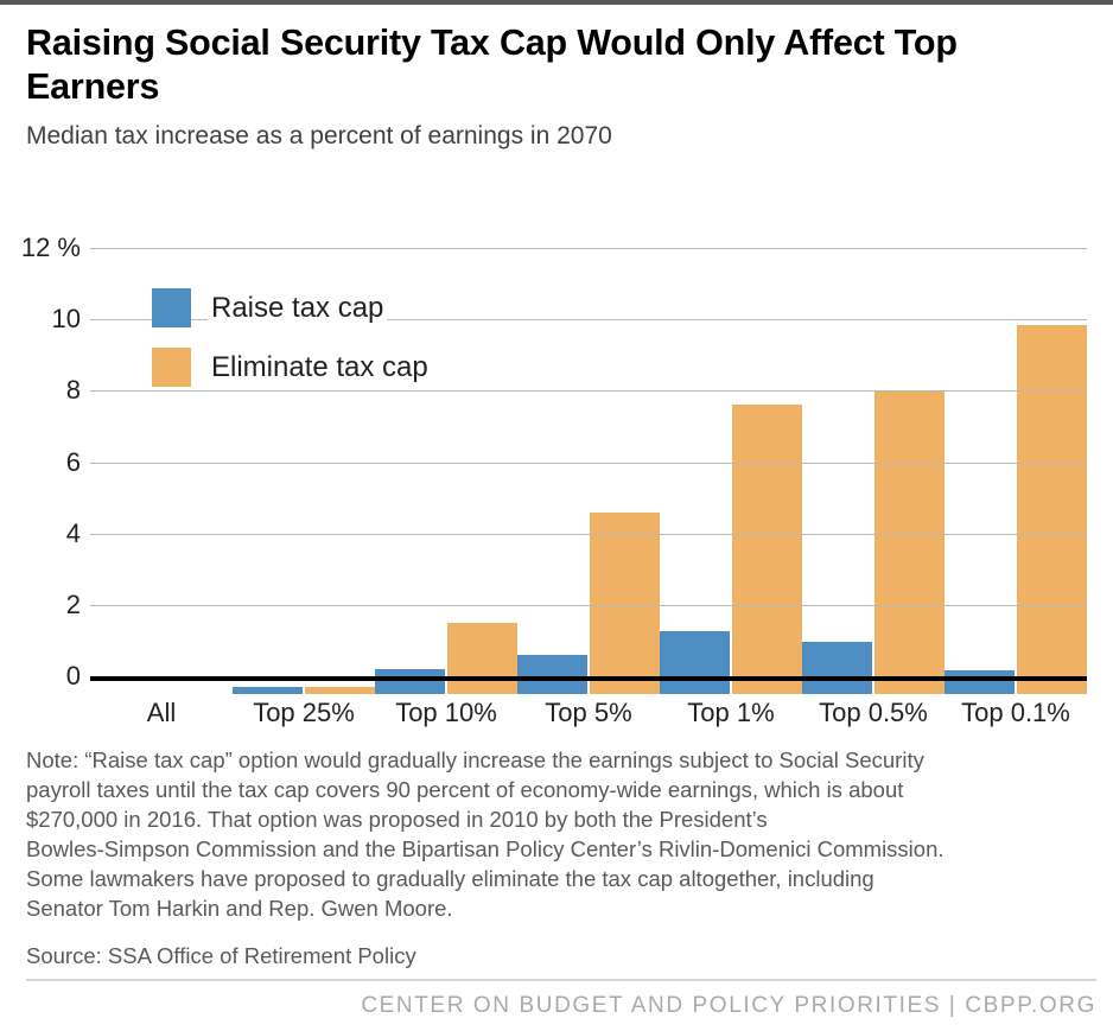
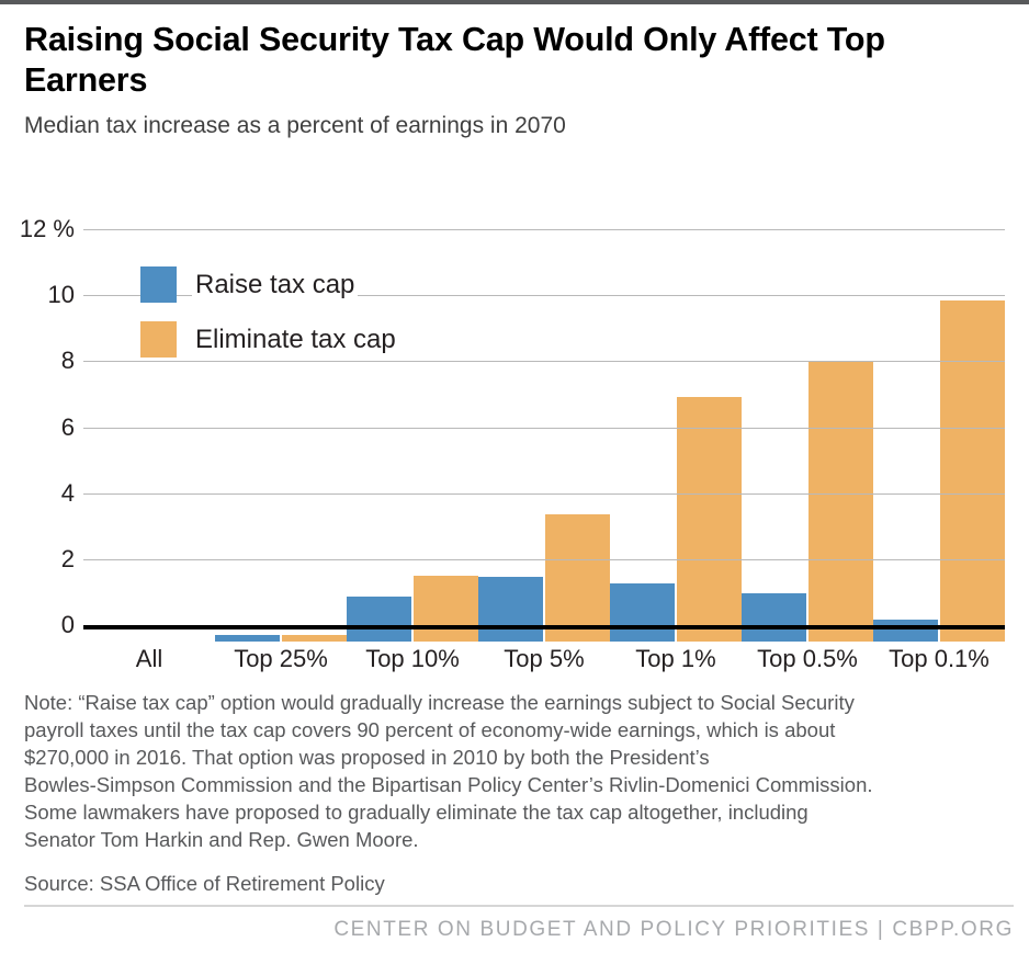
Raise tax cap/Top 10%: 0.7% -> 1.4%
Raise tax cap/Top 5%: 1.1% -> 1.9%
Eliminate tax cap/Top 5%: 5.1% -> 3.9%
Eliminate tax cap/Top 1%: 8.1% -> 7.4%
